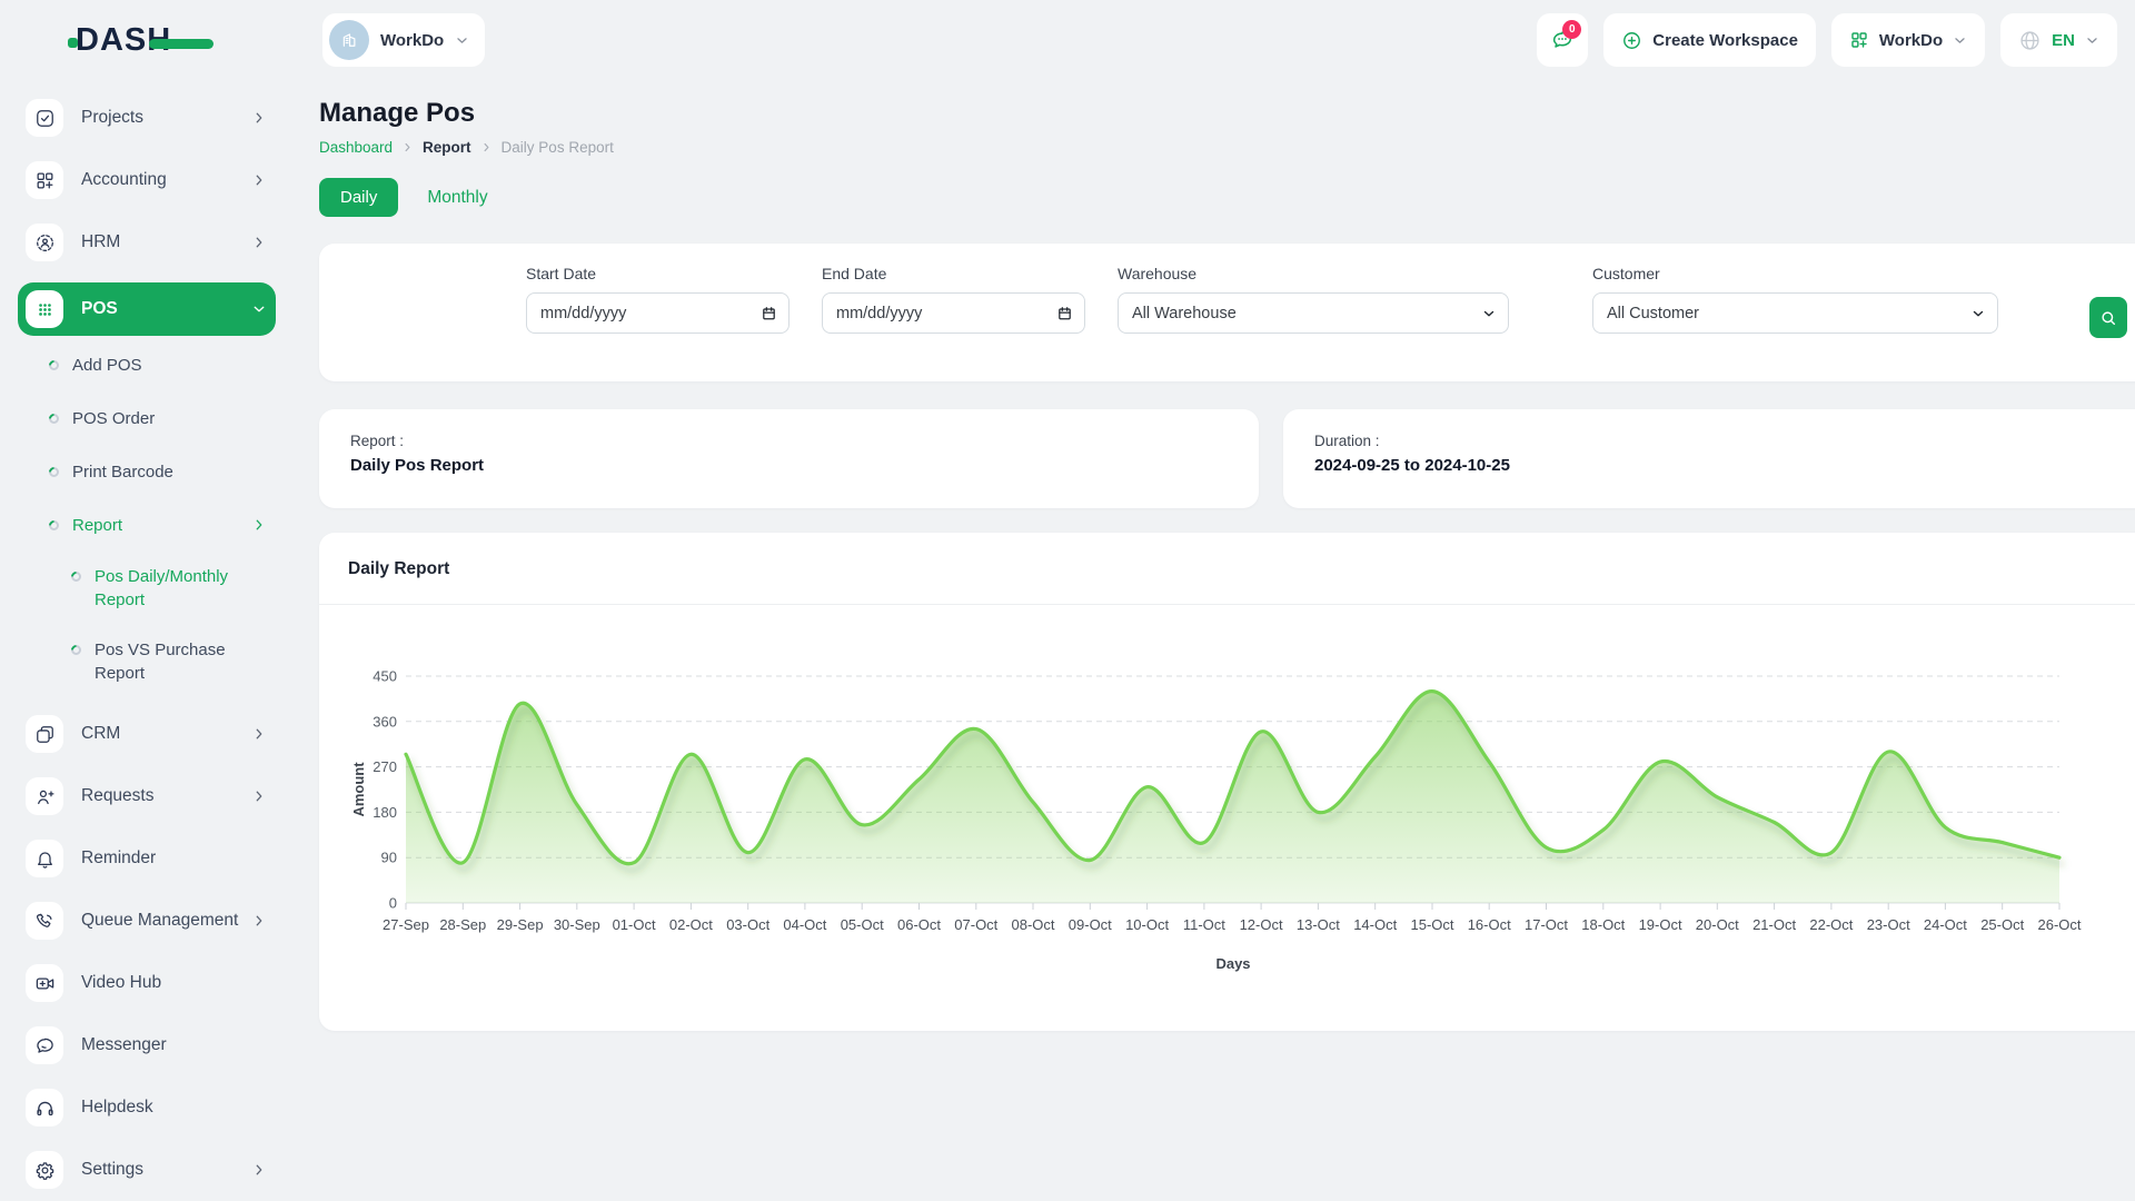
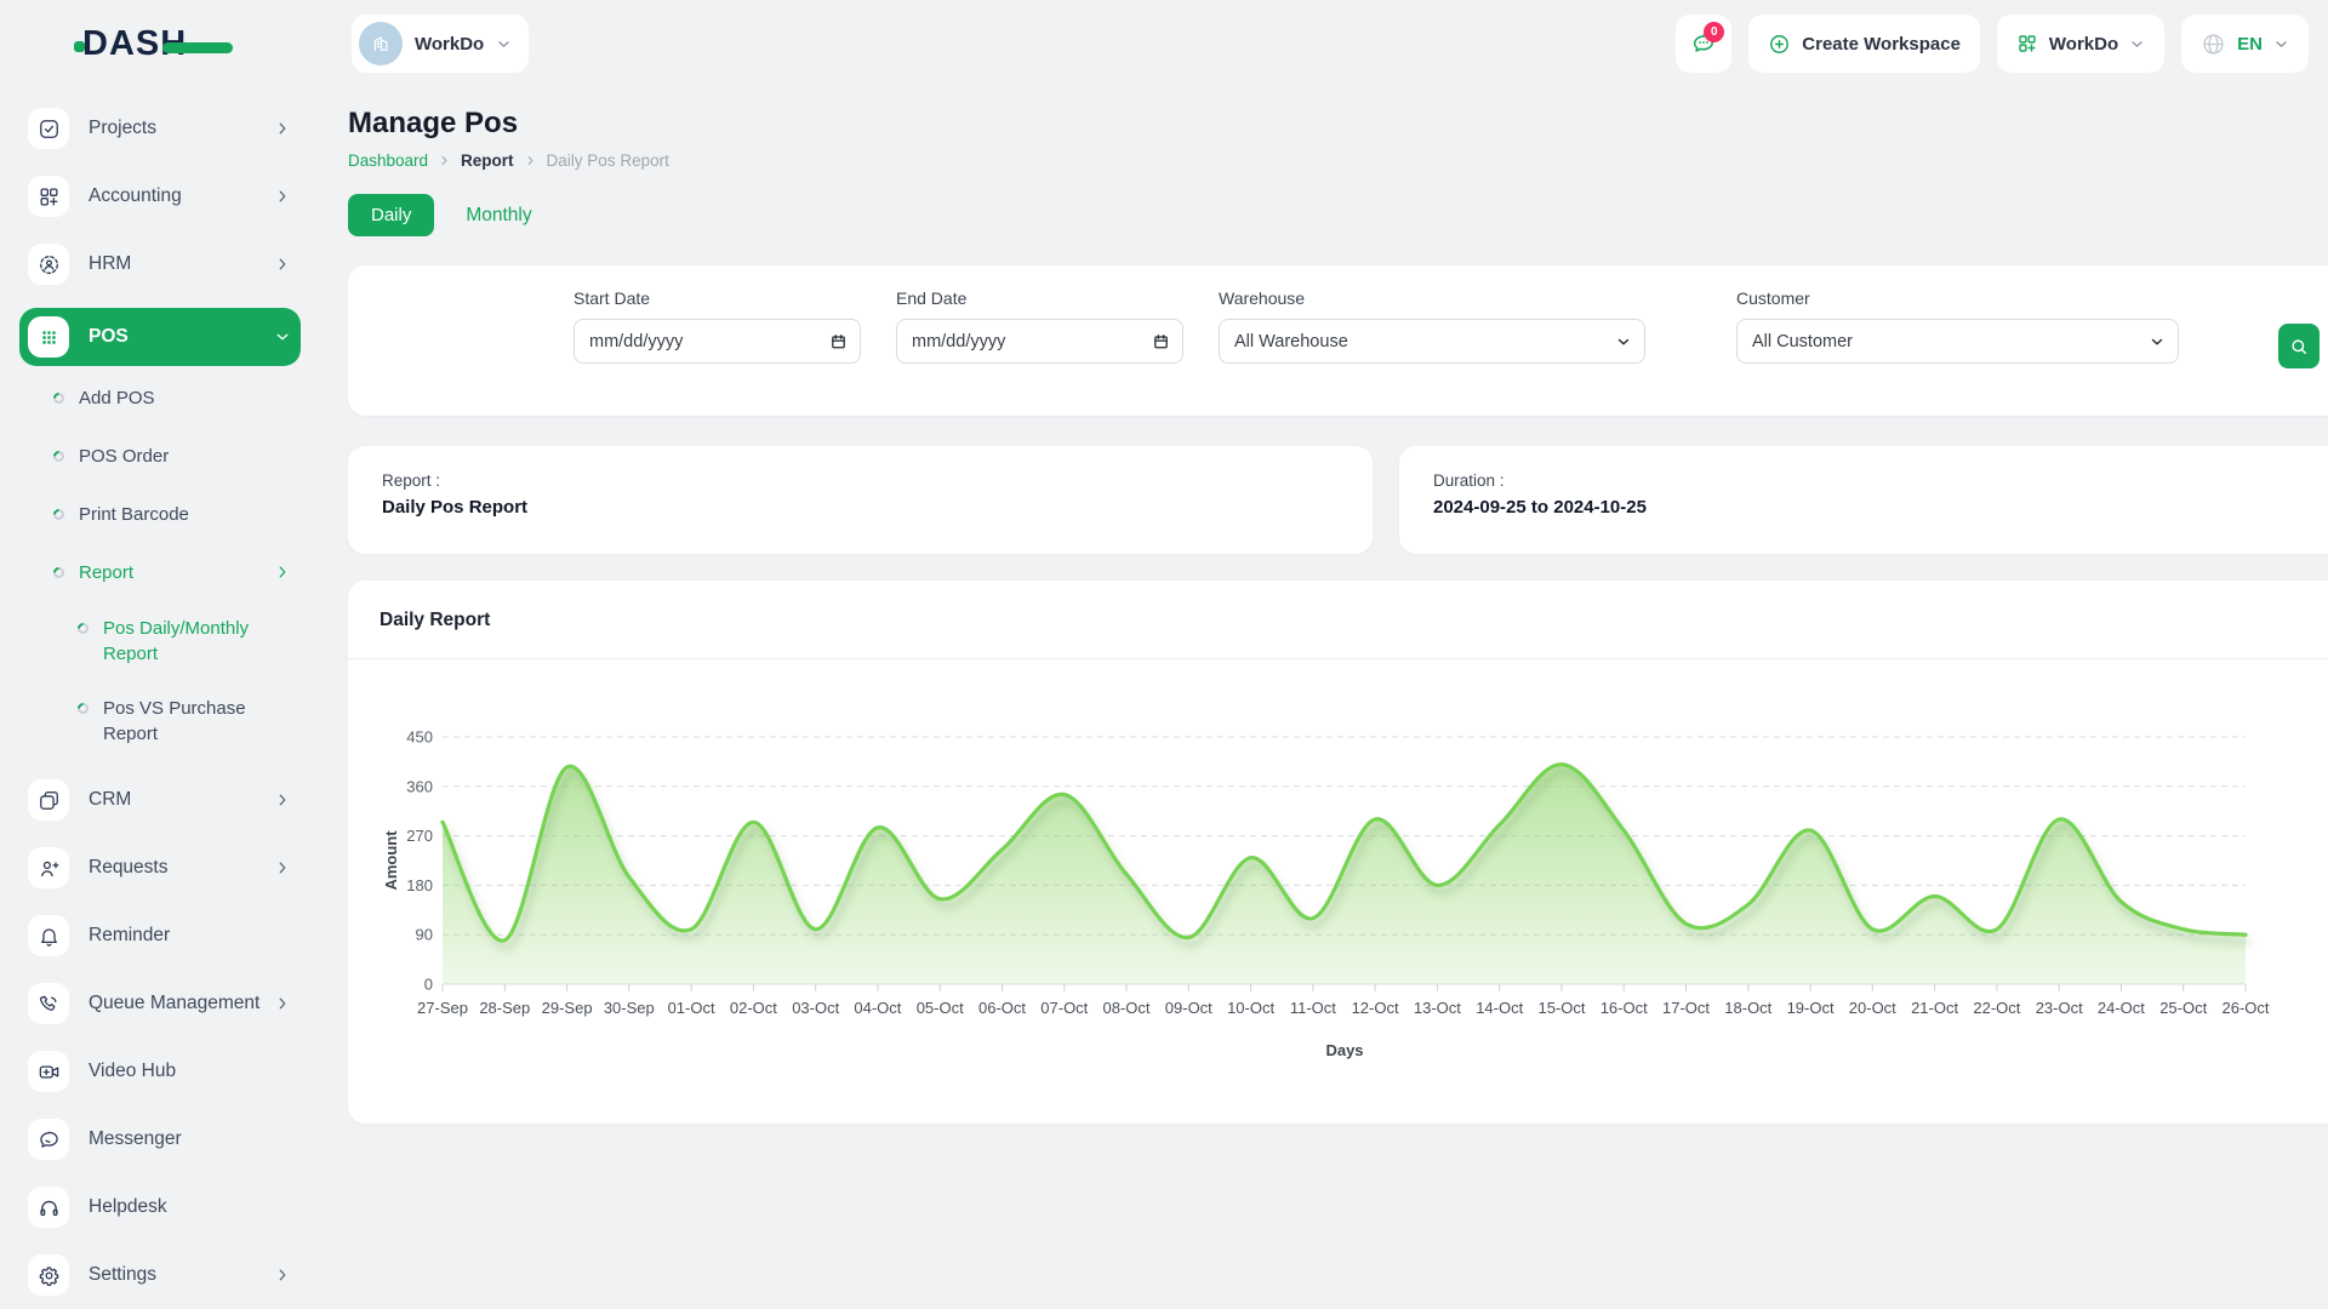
01-Oct: 80 -> 100
12-Oct: 340 -> 300
15-Oct: 420 -> 400
20-Oct: 210 -> 100
25-Oct: 120 -> 100
